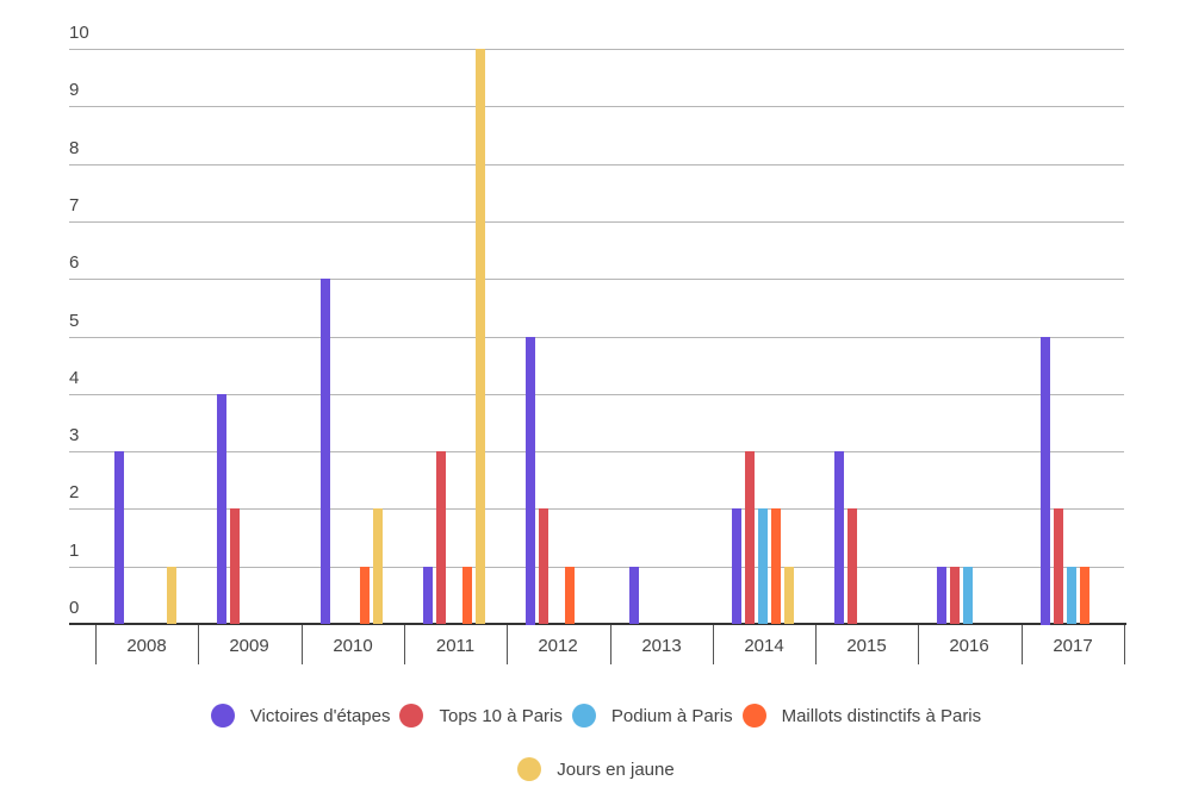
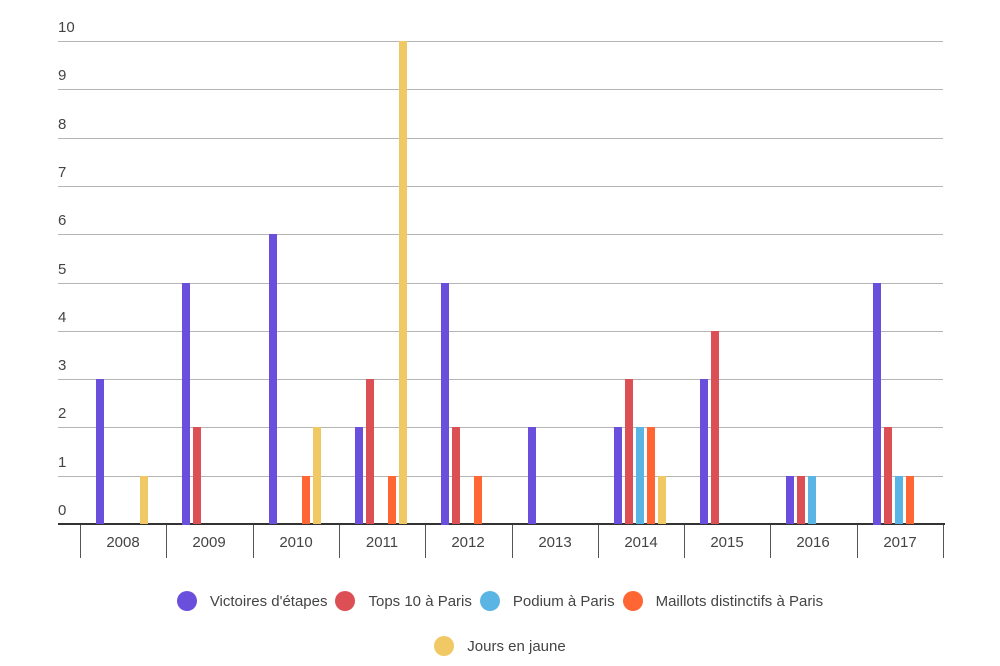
Victoires d'étapes/2009: 4 -> 5
Victoires d'étapes/2011: 1 -> 2
Victoires d'étapes/2013: 1 -> 2
Tops 10 à Paris/2015: 2 -> 4
